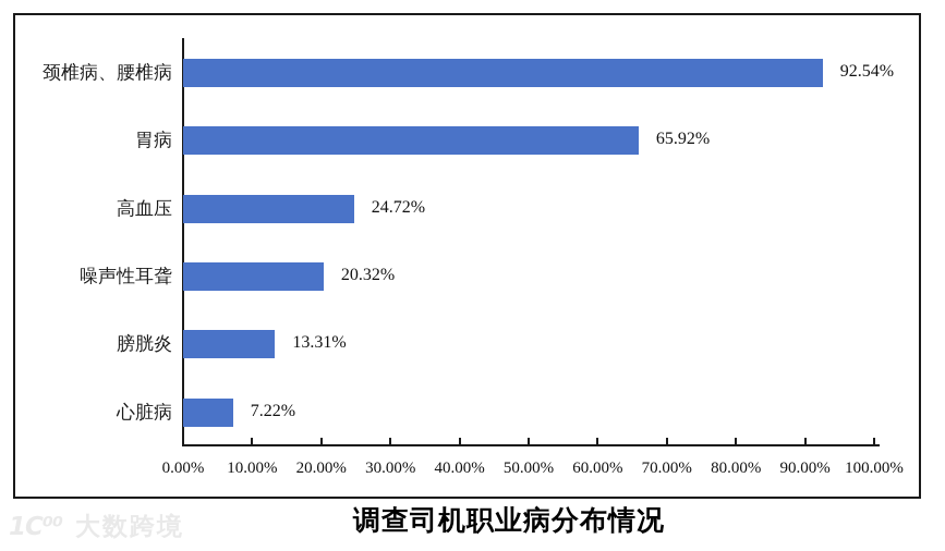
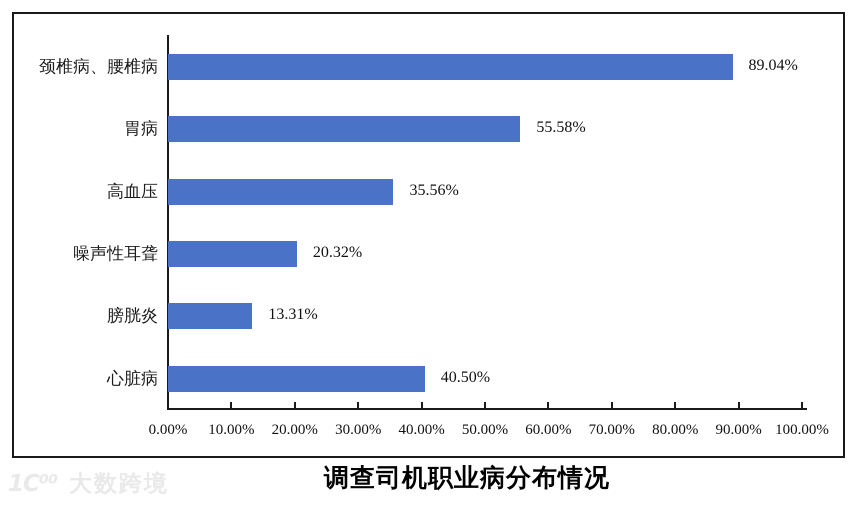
颈椎病、腰椎病: 92.54% -> 89.04%
胃病: 65.92% -> 55.58%
高血压: 24.72% -> 35.56%
心脏病: 7.22% -> 40.50%
